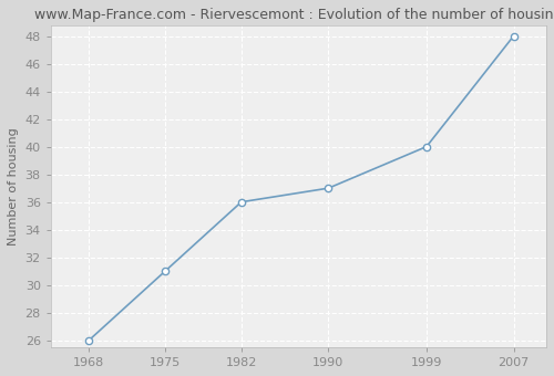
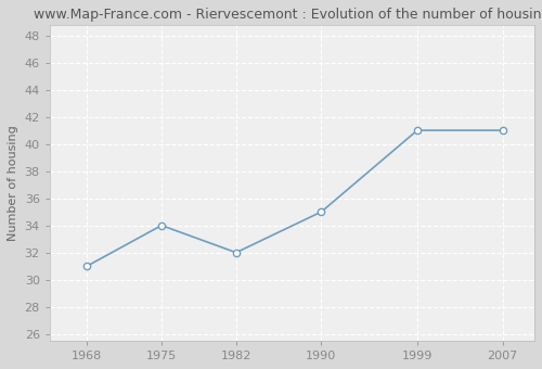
1968: 26 -> 31
1975: 31 -> 34
1982: 36 -> 32
1990: 37 -> 35
1999: 40 -> 41
2007: 48 -> 41
